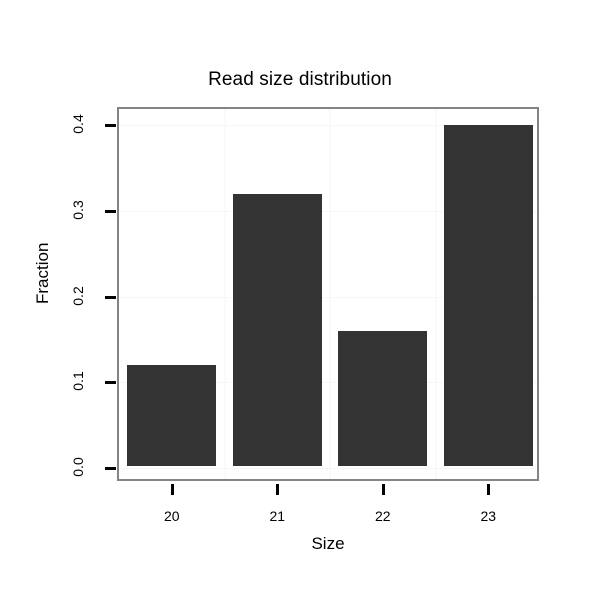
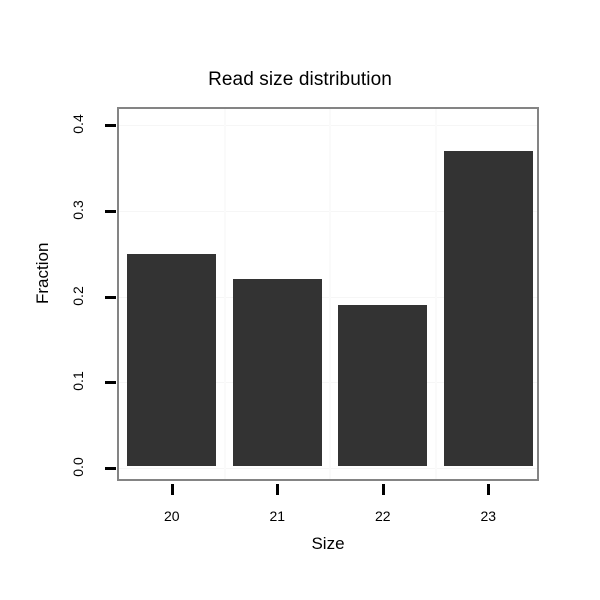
20: 0.12 -> 0.25
21: 0.32 -> 0.22
22: 0.16 -> 0.19
23: 0.40 -> 0.37
